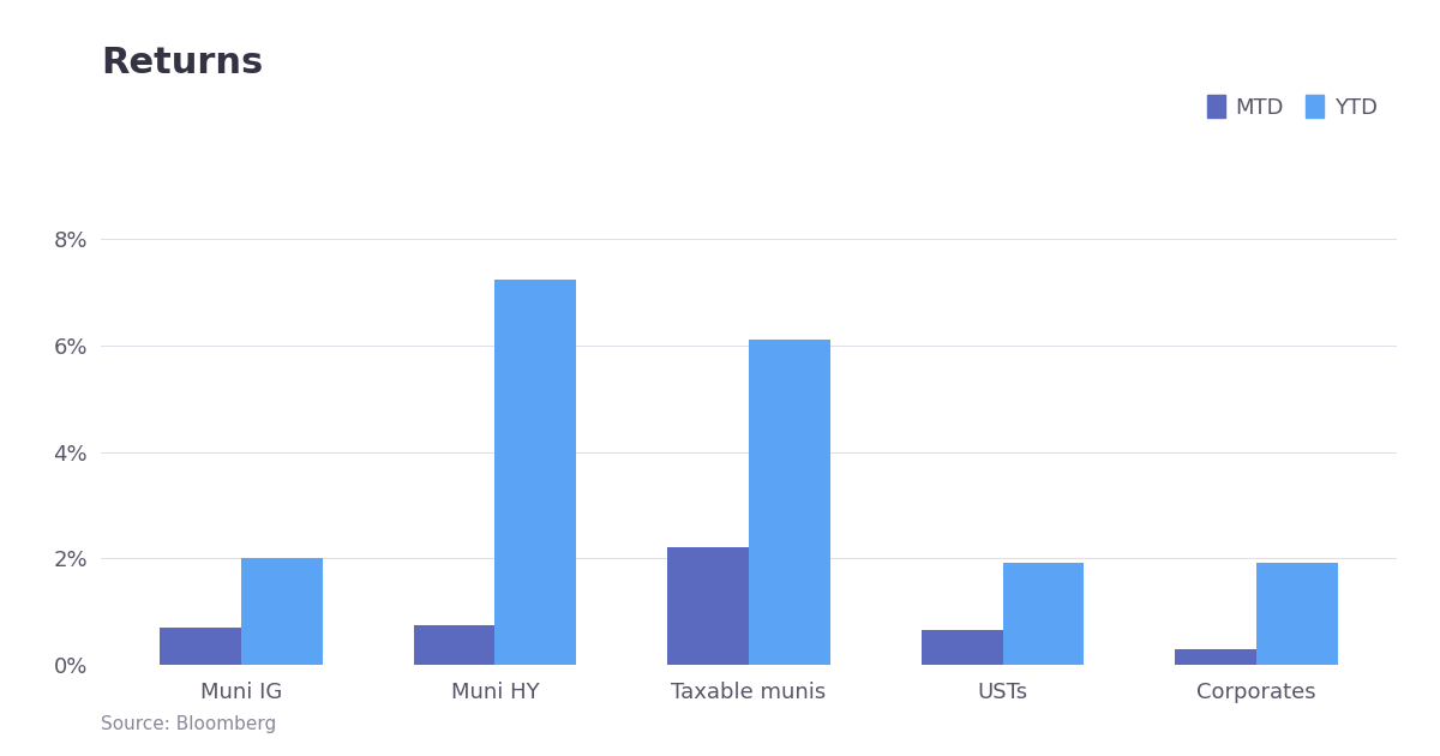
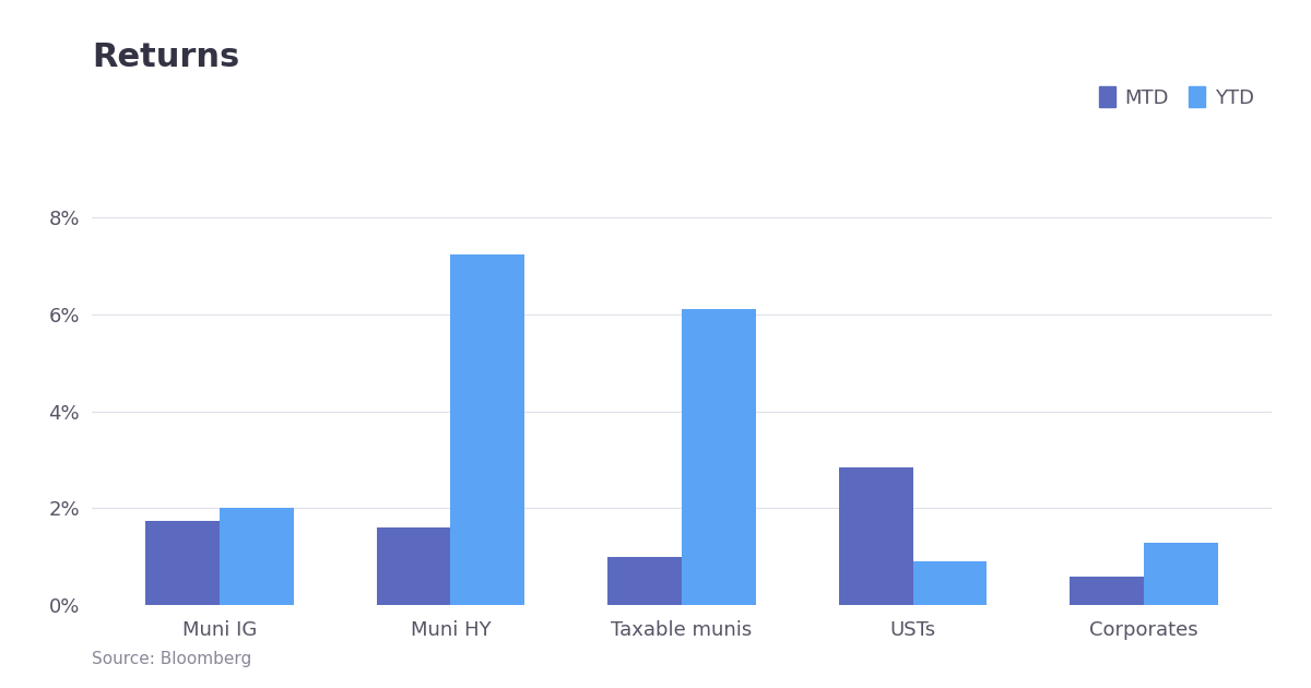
MTD/Muni IG: 0.70% -> 1.75%
MTD/Muni HY: 0.75% -> 1.60%
MTD/Taxable munis: 2.22% -> 1.00%
MTD/USTs: 0.65% -> 2.85%
YTD/USTs: 1.93% -> 0.90%
MTD/Corporates: 0.30% -> 0.60%
YTD/Corporates: 1.93% -> 1.30%
